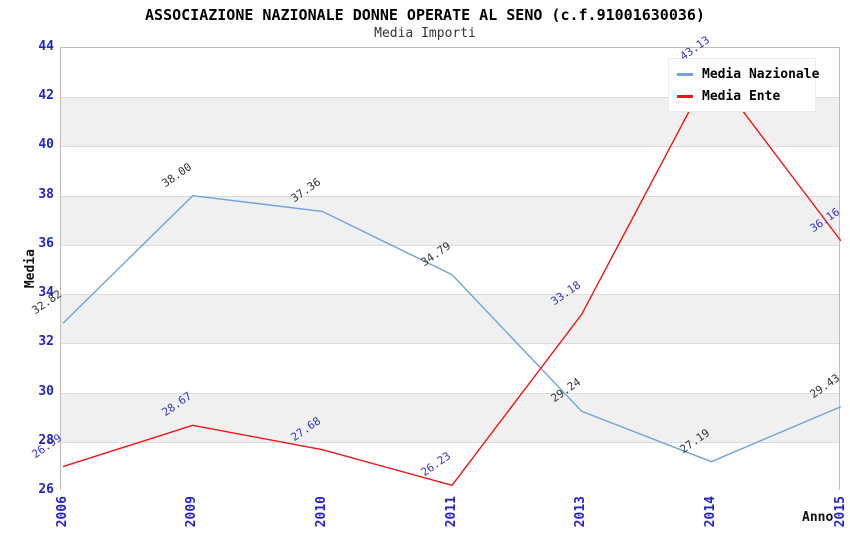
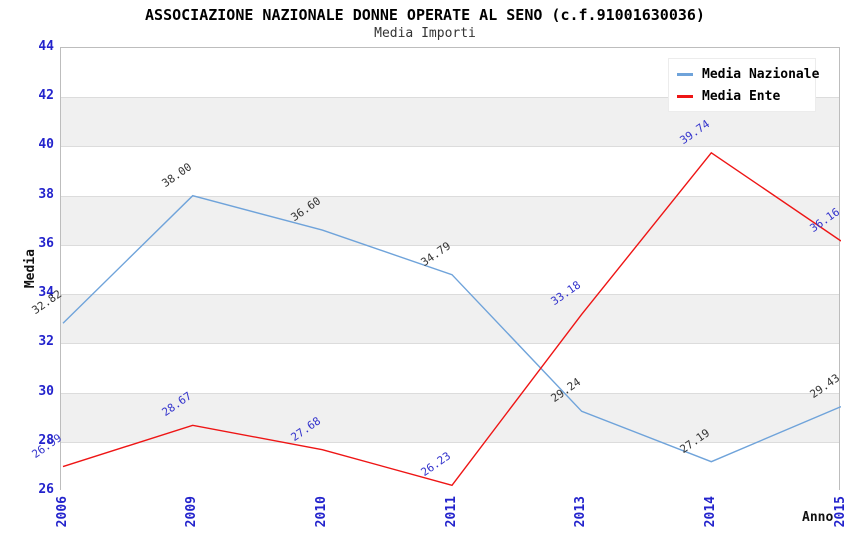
Media Nazionale/2010: 37.36 -> 36.60
Media Ente/2014: 43.13 -> 39.74
